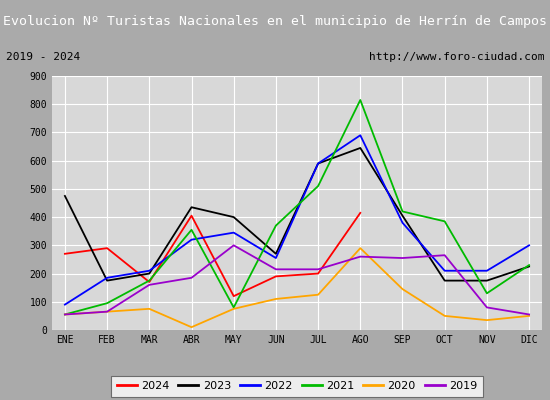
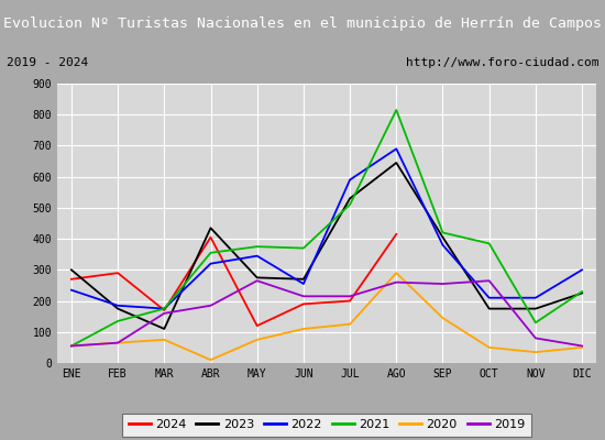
2023/ENE: 475 -> 300
2022/ENE: 90 -> 235
2021/FEB: 95 -> 135
2023/MAR: 200 -> 110
2022/MAR: 210 -> 175
2023/MAY: 400 -> 275
2021/MAY: 80 -> 375
2019/MAY: 300 -> 265
2023/JUL: 590 -> 530
